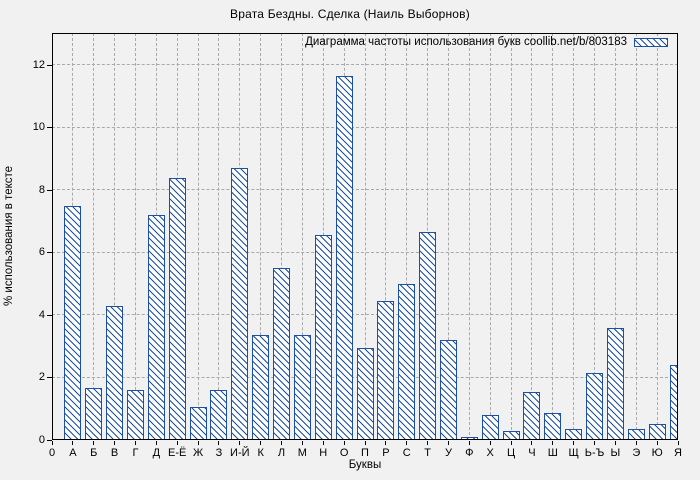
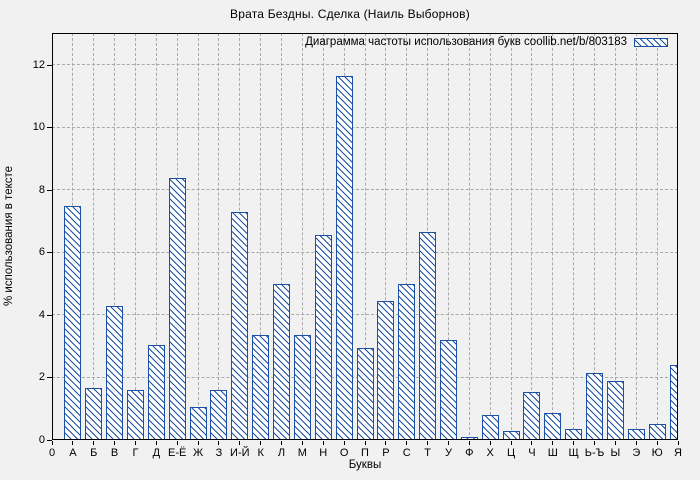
Д: 7.2 -> 3.0
И-Й: 8.7 -> 7.3
Л: 5.5 -> 5.0
Ы: 3.6 -> 1.9
